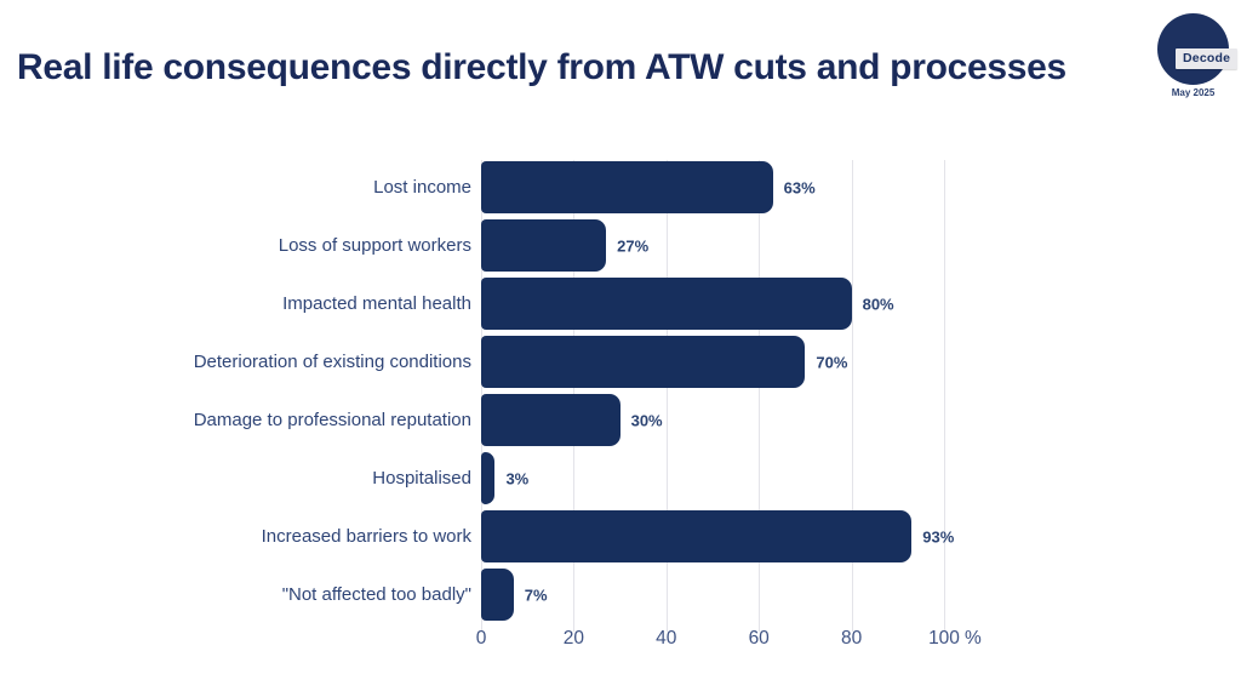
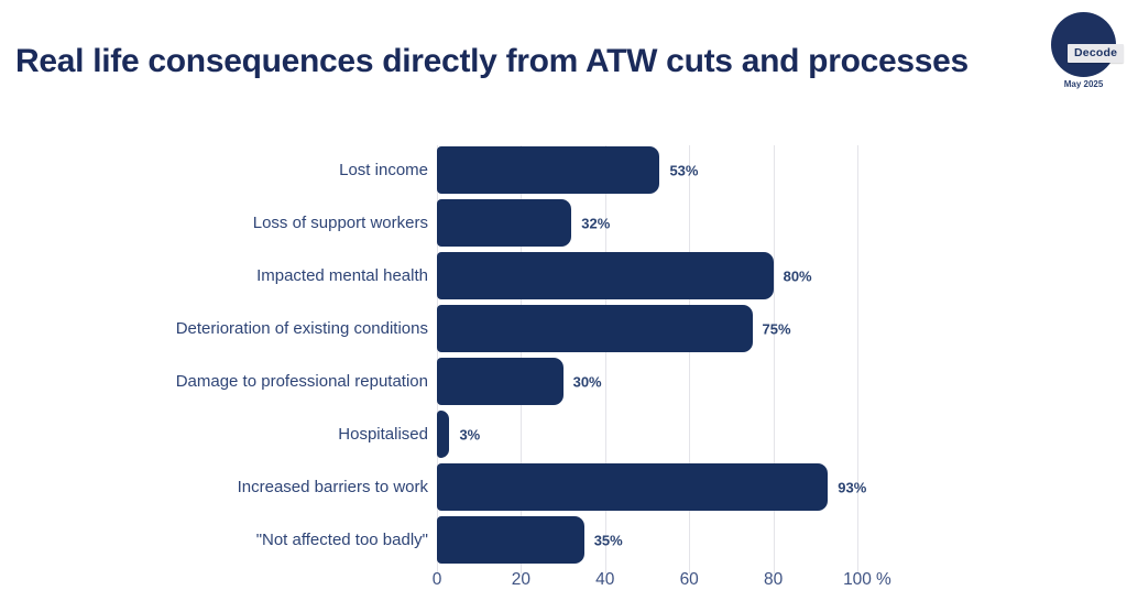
Lost income: 63% -> 53%
Loss of support workers: 27% -> 32%
Deterioration of existing conditions: 70% -> 75%
"Not affected too badly": 7% -> 35%
